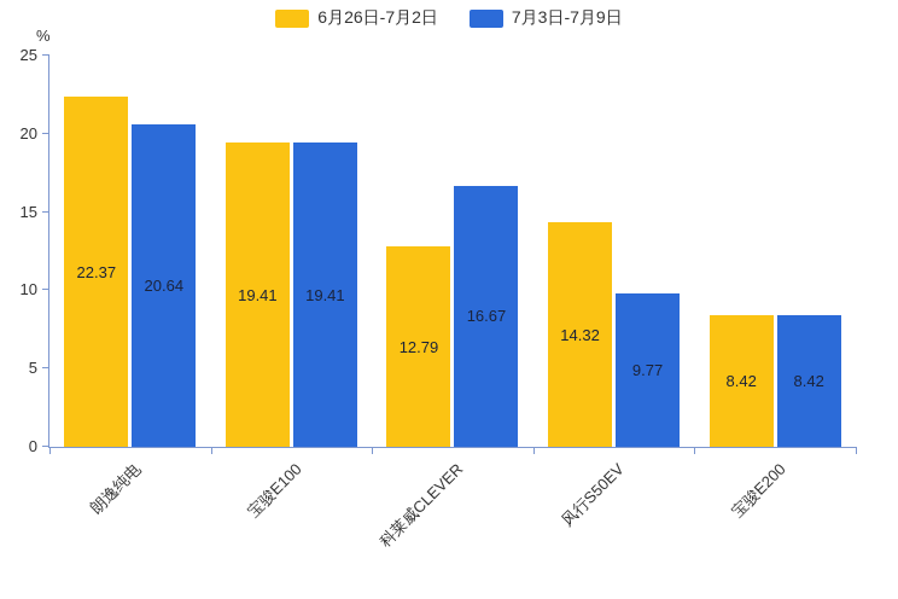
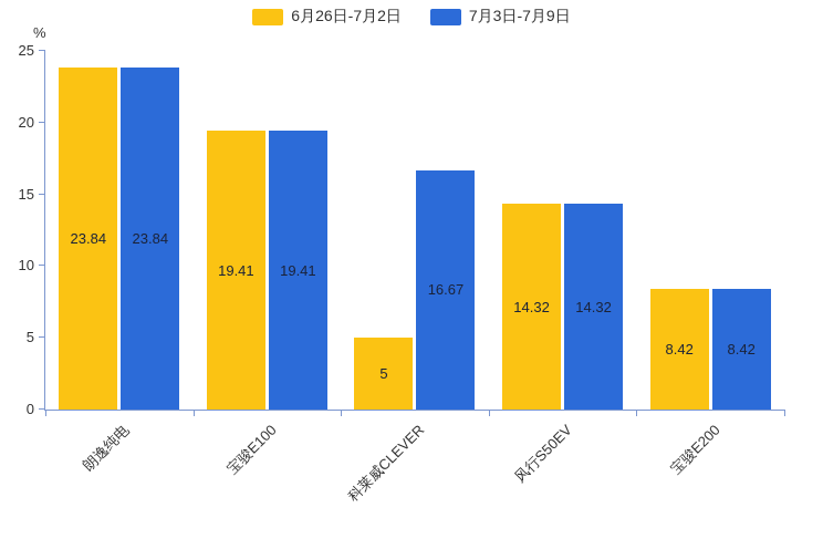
6月26日-7月2日/朗逸纯电: 22.37 -> 23.84
7月3日-7月9日/朗逸纯电: 20.64 -> 23.84
6月26日-7月2日/科莱威CLEVER: 12.79 -> 5
7月3日-7月9日/风行S50EV: 9.77 -> 14.32
